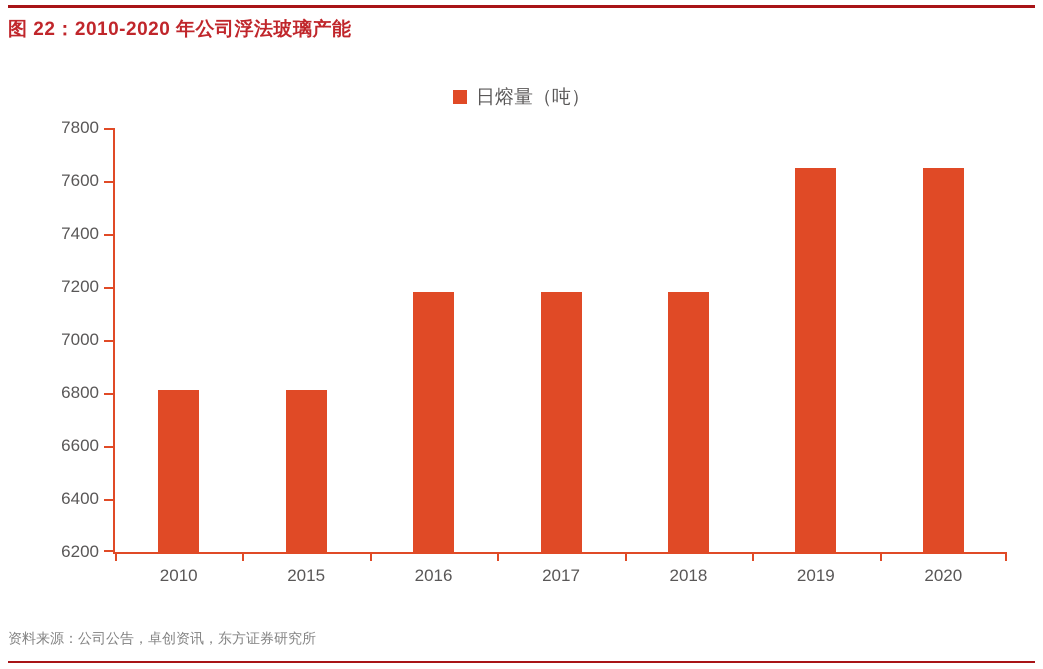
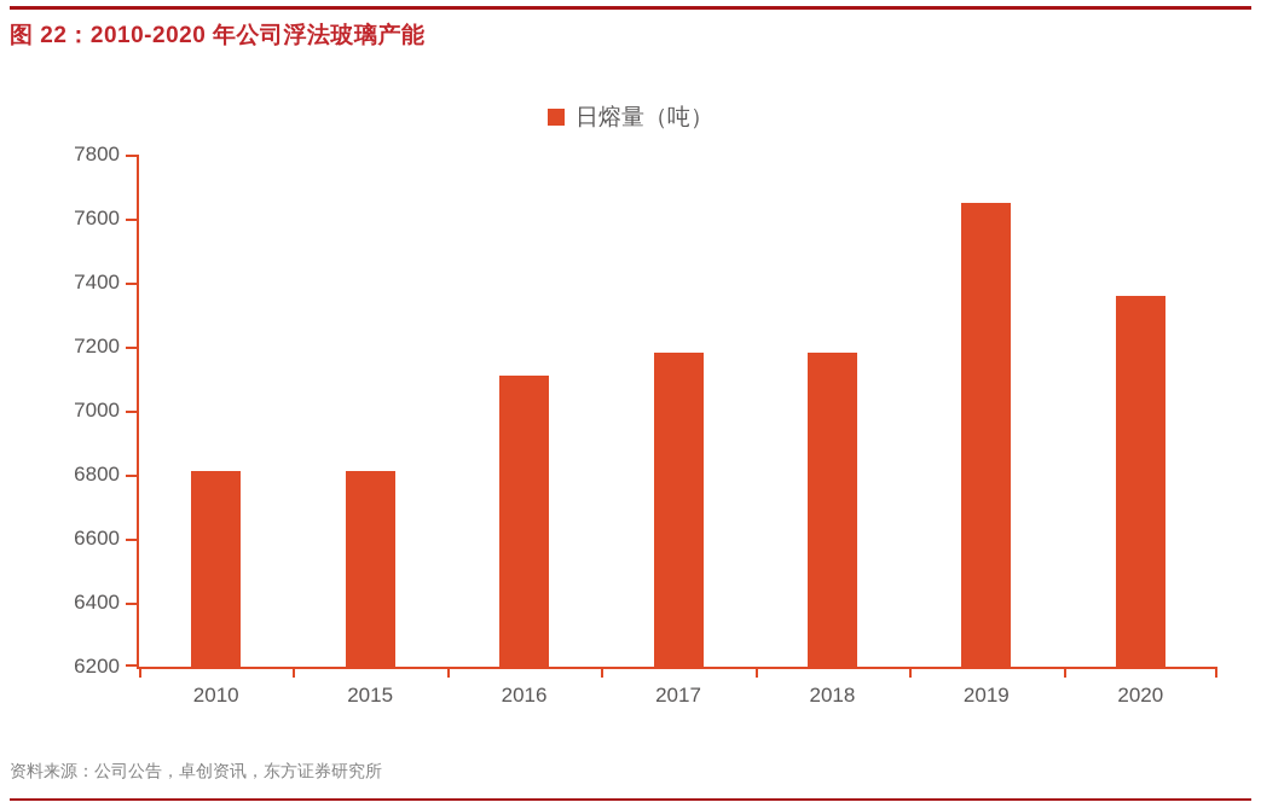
2016: 7180 -> 7110
2020: 7650 -> 7360
